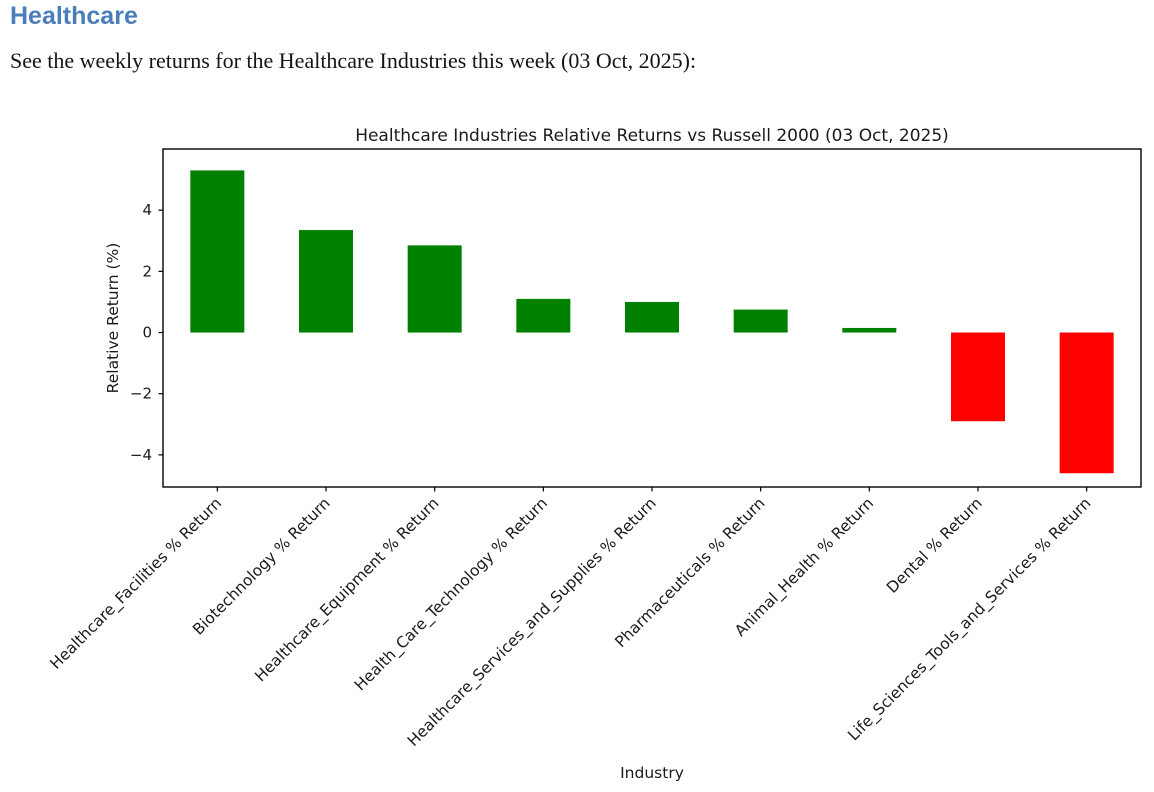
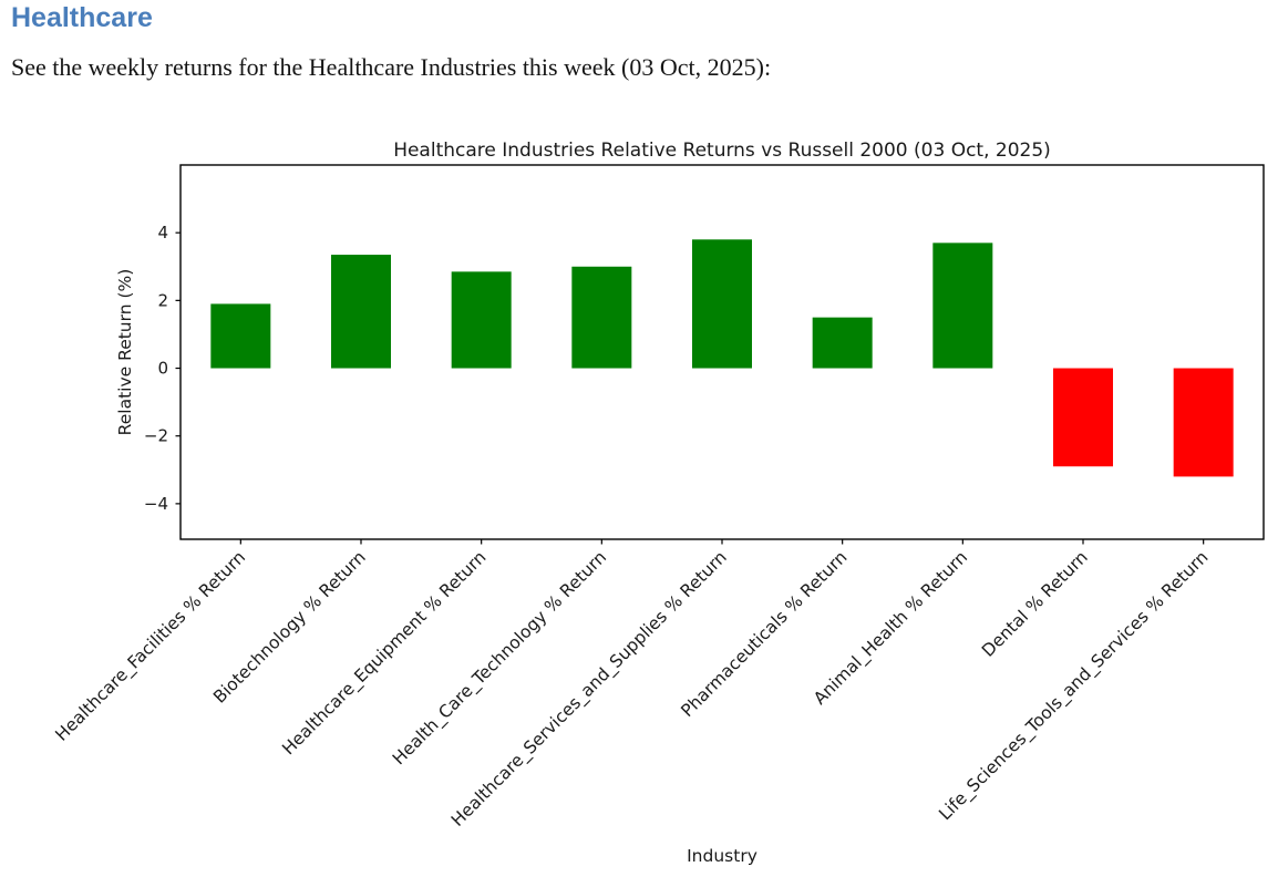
Healthcare_Facilities % Return: 5.3 -> 1.9
Health_Care_Technology % Return: 1.1 -> 3.0
Healthcare_Services_and_Supplies % Return: 1.0 -> 3.8
Pharmaceuticals % Return: 0.8 -> 1.5
Animal_Health % Return: 0.1 -> 3.7
Life_Sciences_Tools_and_Services % Return: -4.6 -> -3.2
